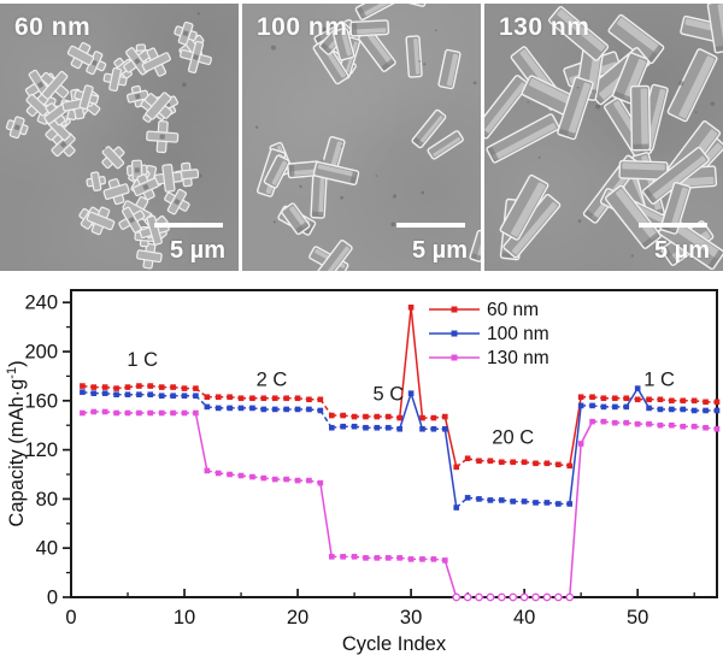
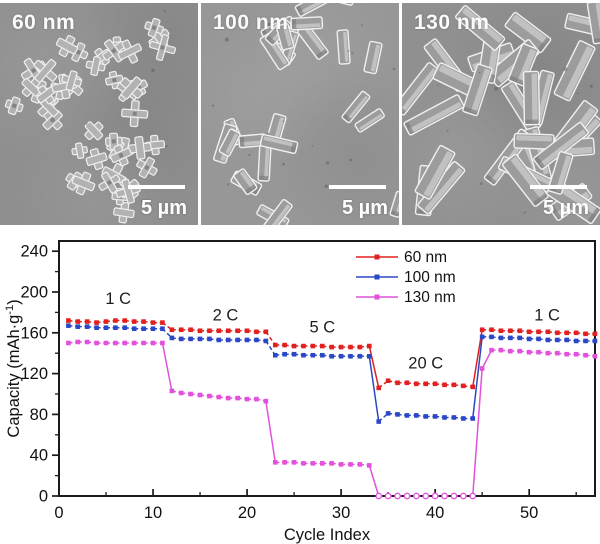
60 nm/30: 236 -> 146
100 nm/30: 166 -> 137
100 nm/50: 170 -> 154
